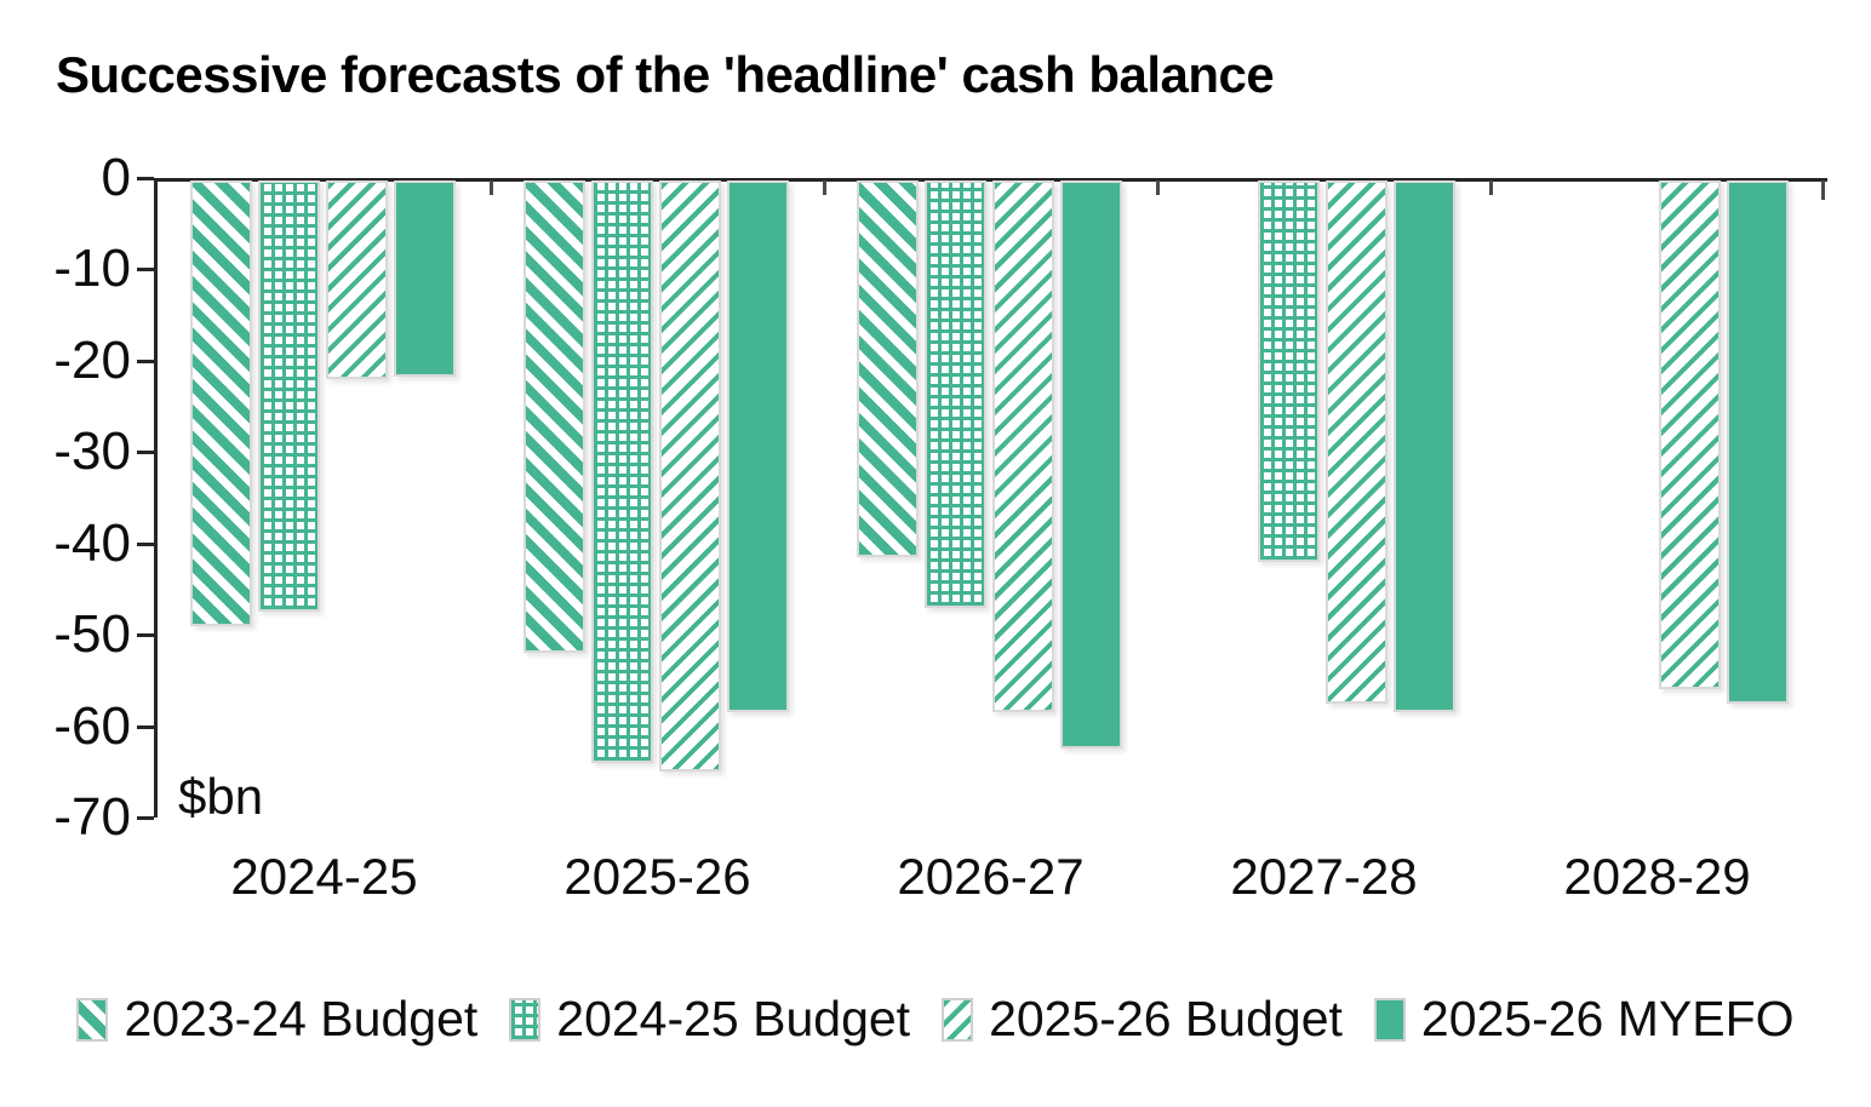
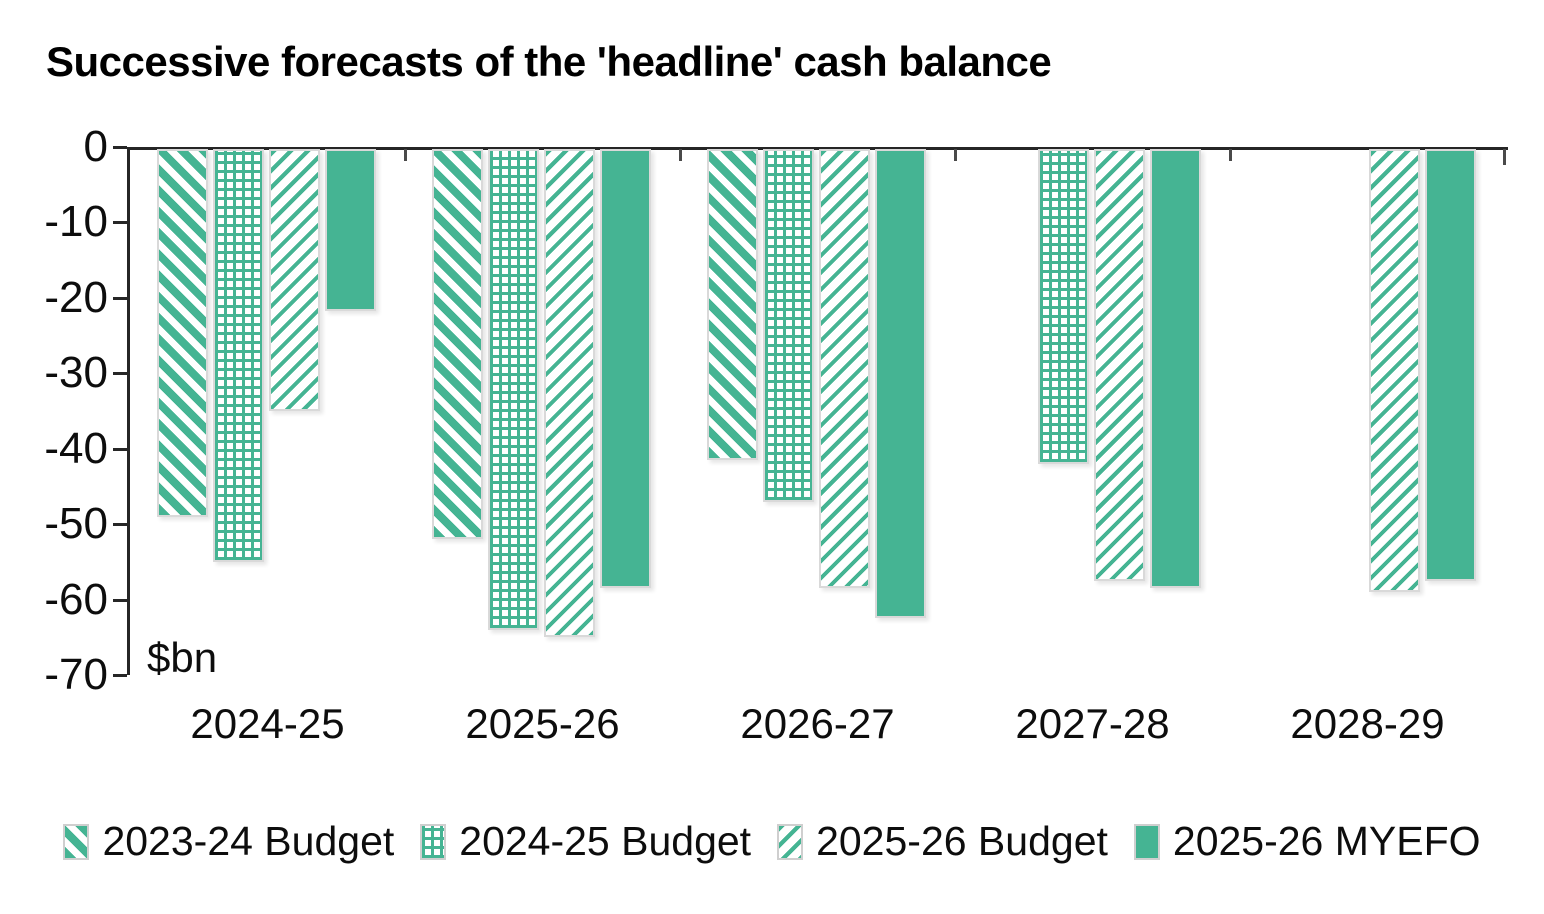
2024-25 Budget/2024-25: -48 -> -55
2025-26 Budget/2024-25: -22 -> -35
2025-26 Budget/2028-29: -56 -> -59
